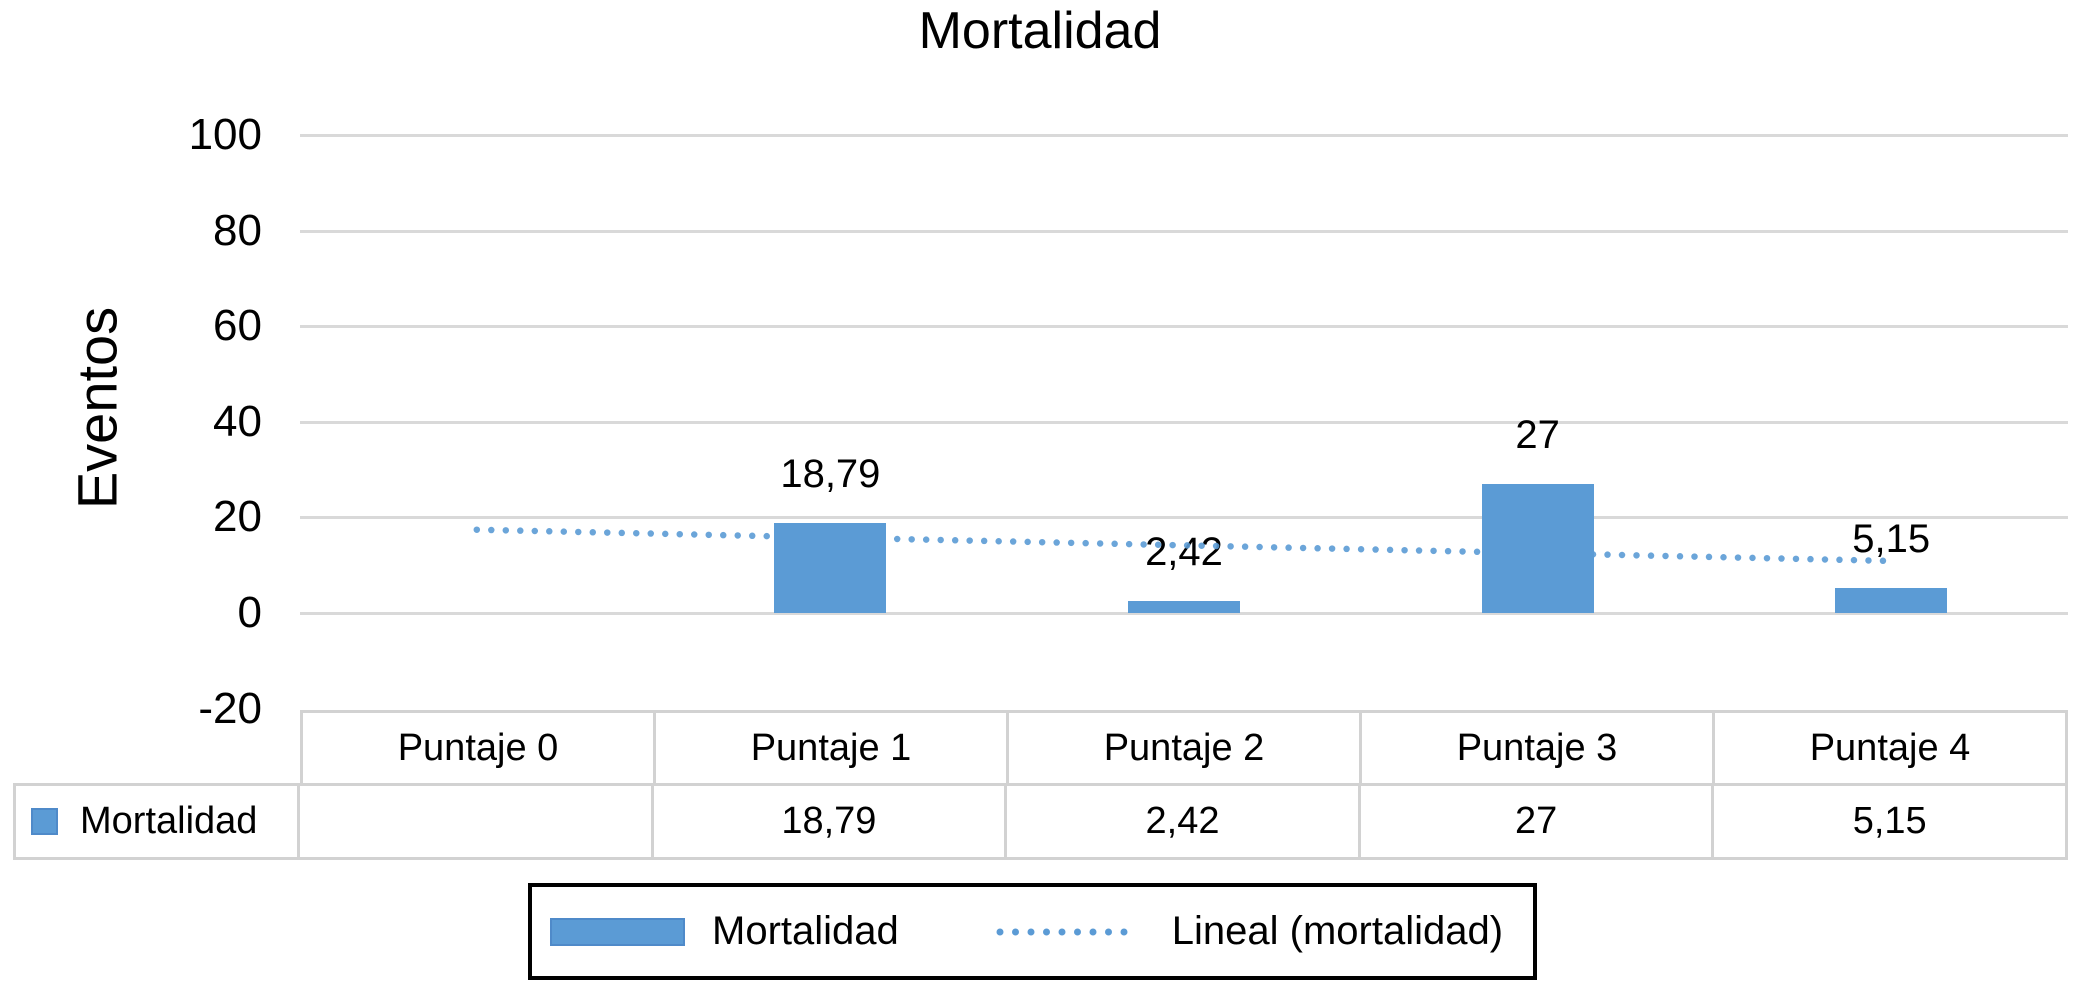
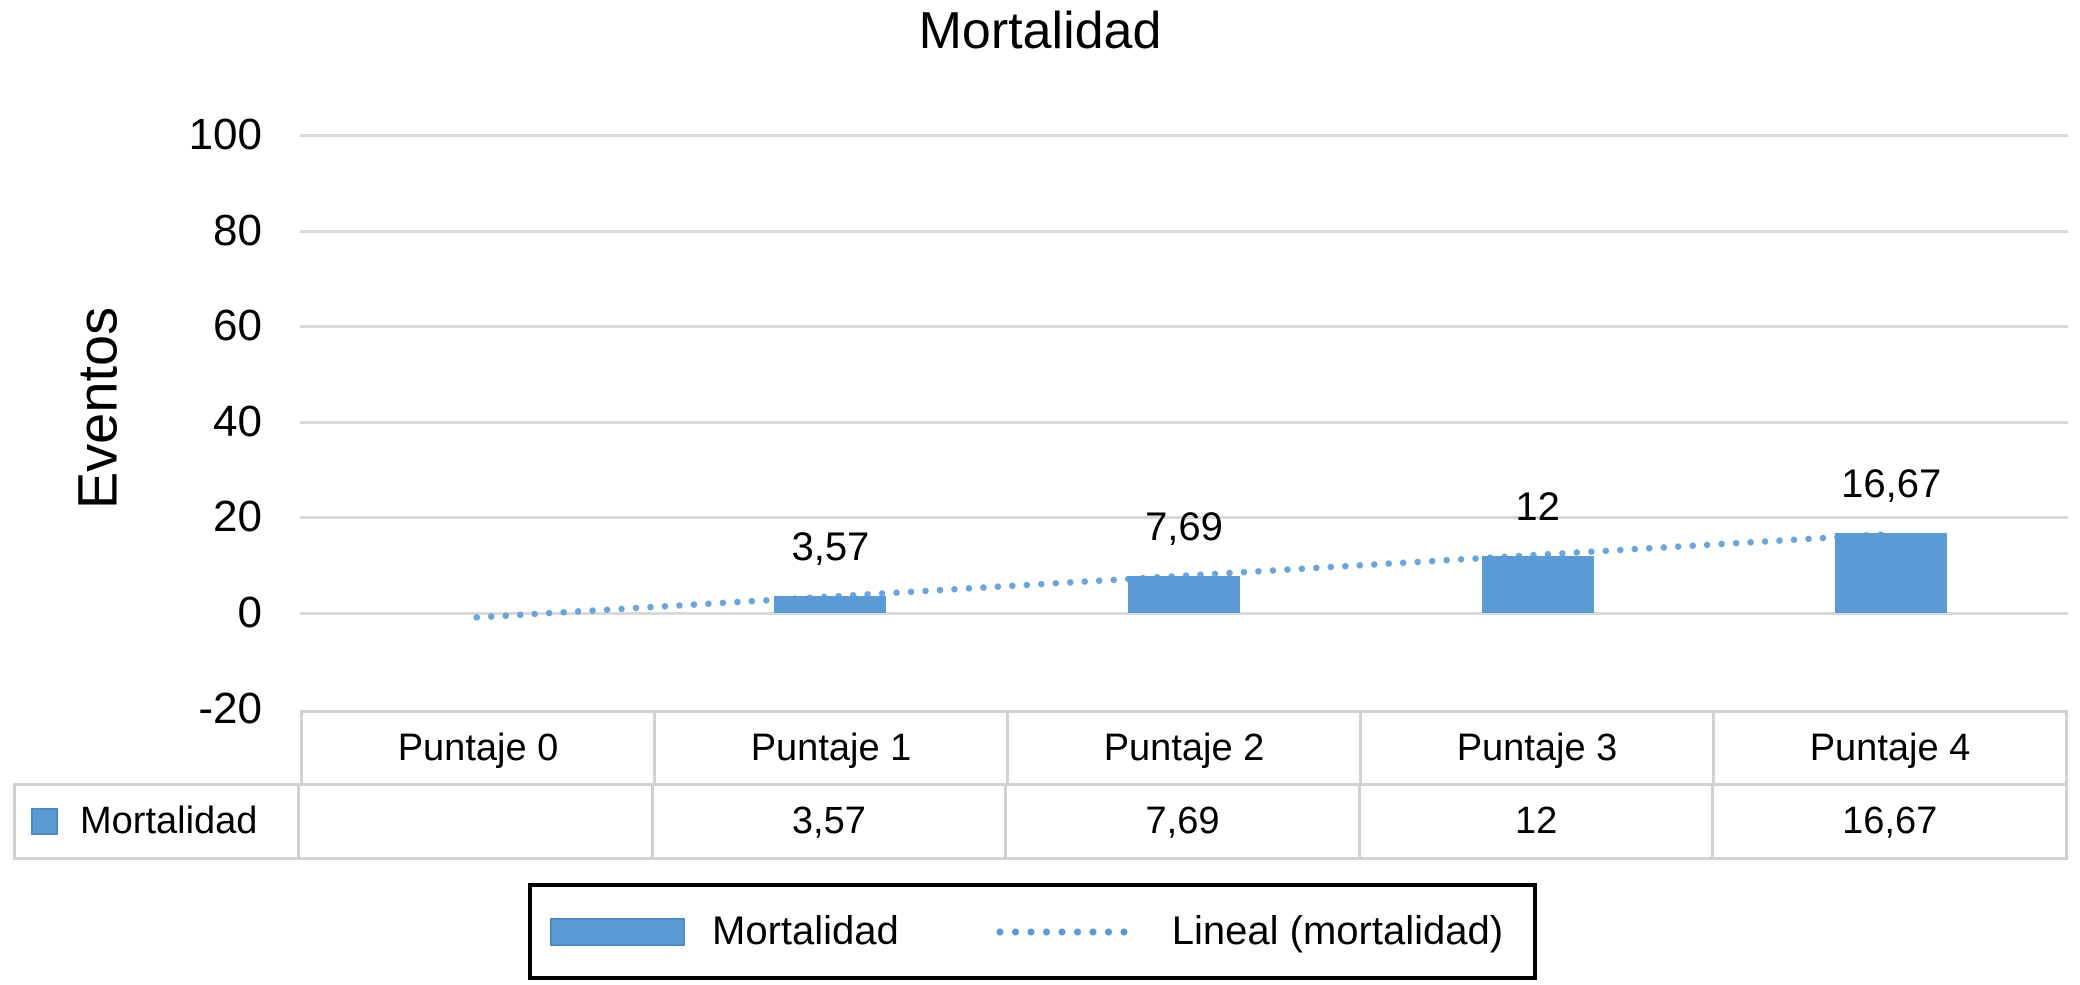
Puntaje 1: 18,79 -> 3,57
Puntaje 2: 2,42 -> 7,69
Puntaje 3: 27 -> 12
Puntaje 4: 5,15 -> 16,67
